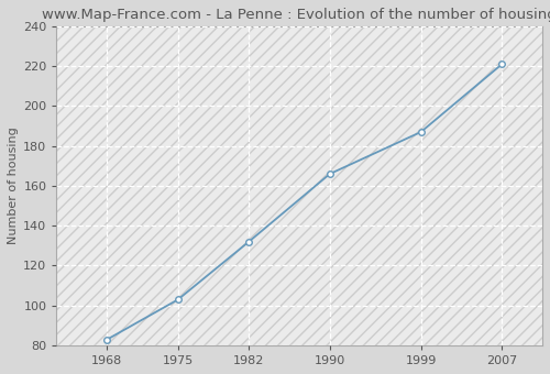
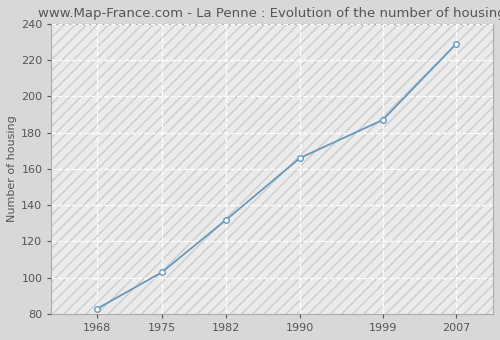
2007: 221 -> 229
